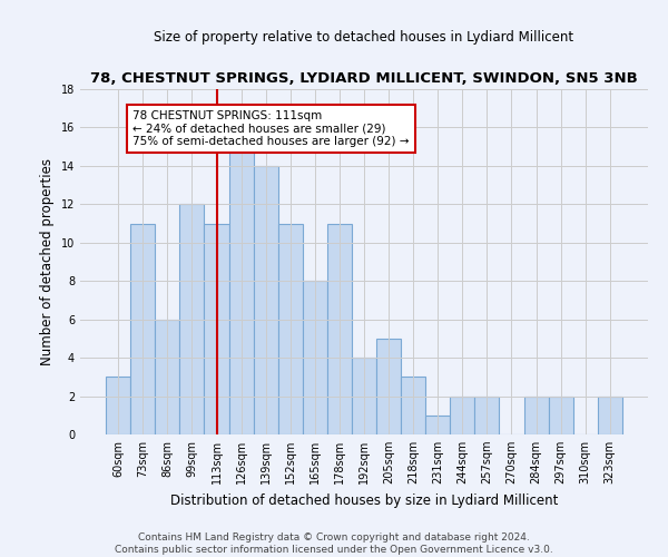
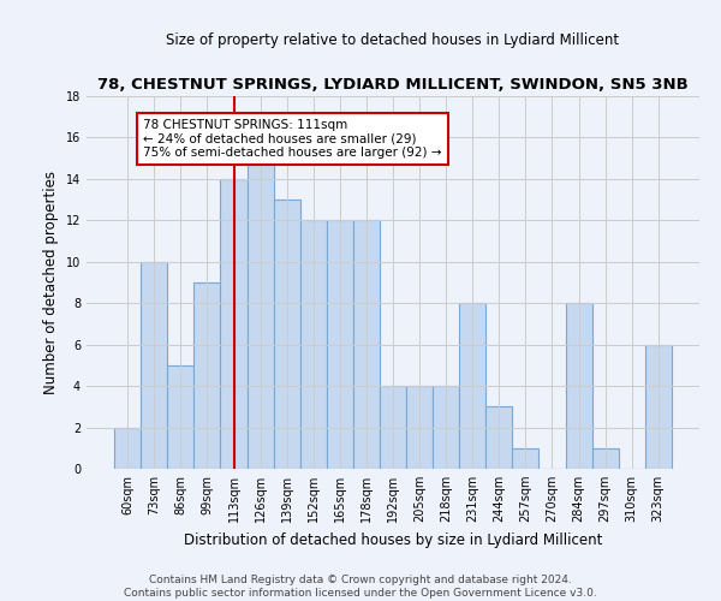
60sqm: 3 -> 2
73sqm: 11 -> 10
86sqm: 6 -> 5
99sqm: 12 -> 9
113sqm: 11 -> 14
139sqm: 14 -> 13
152sqm: 11 -> 12
165sqm: 8 -> 12
178sqm: 11 -> 12
205sqm: 5 -> 4
218sqm: 3 -> 4
231sqm: 1 -> 8
244sqm: 2 -> 3
257sqm: 2 -> 1
284sqm: 2 -> 8
297sqm: 2 -> 1
323sqm: 2 -> 6
